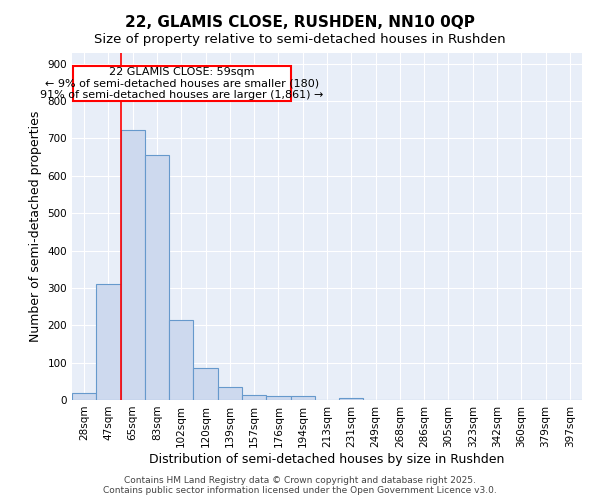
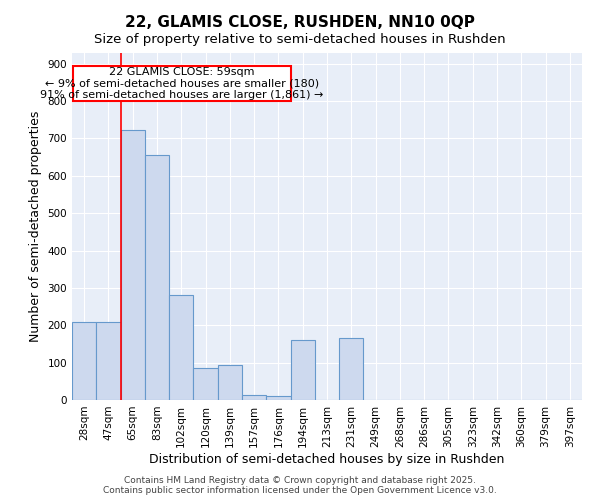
28sqm: 20 -> 210
47sqm: 310 -> 210
102sqm: 215 -> 280
139sqm: 35 -> 95
194sqm: 10 -> 160
231sqm: 5 -> 165
